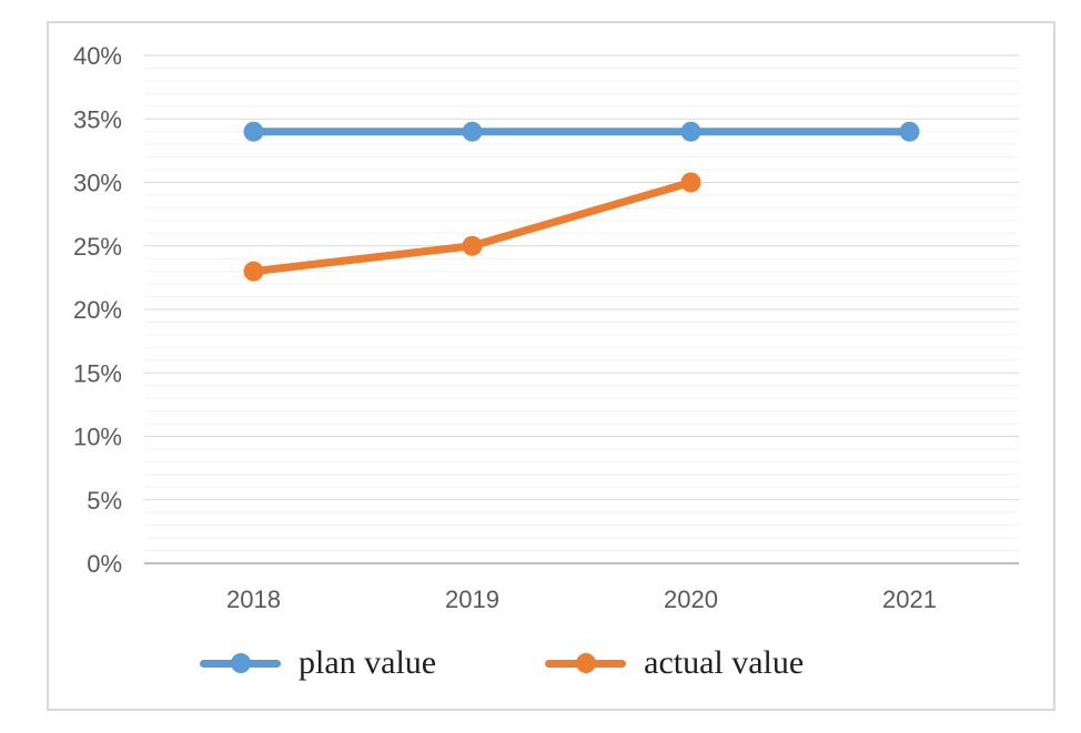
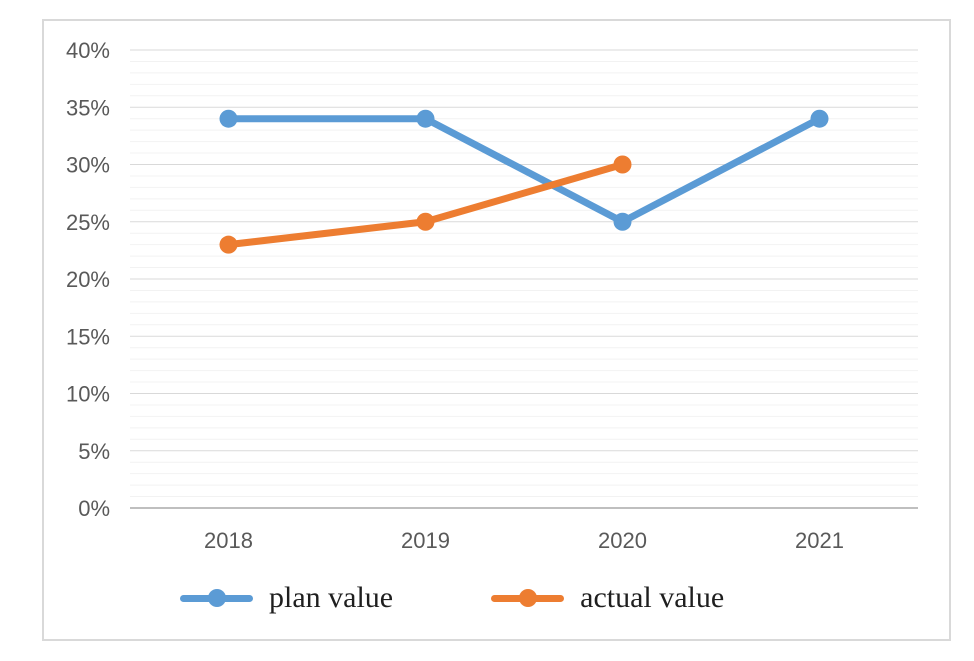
plan value/2020: 34% -> 25%
